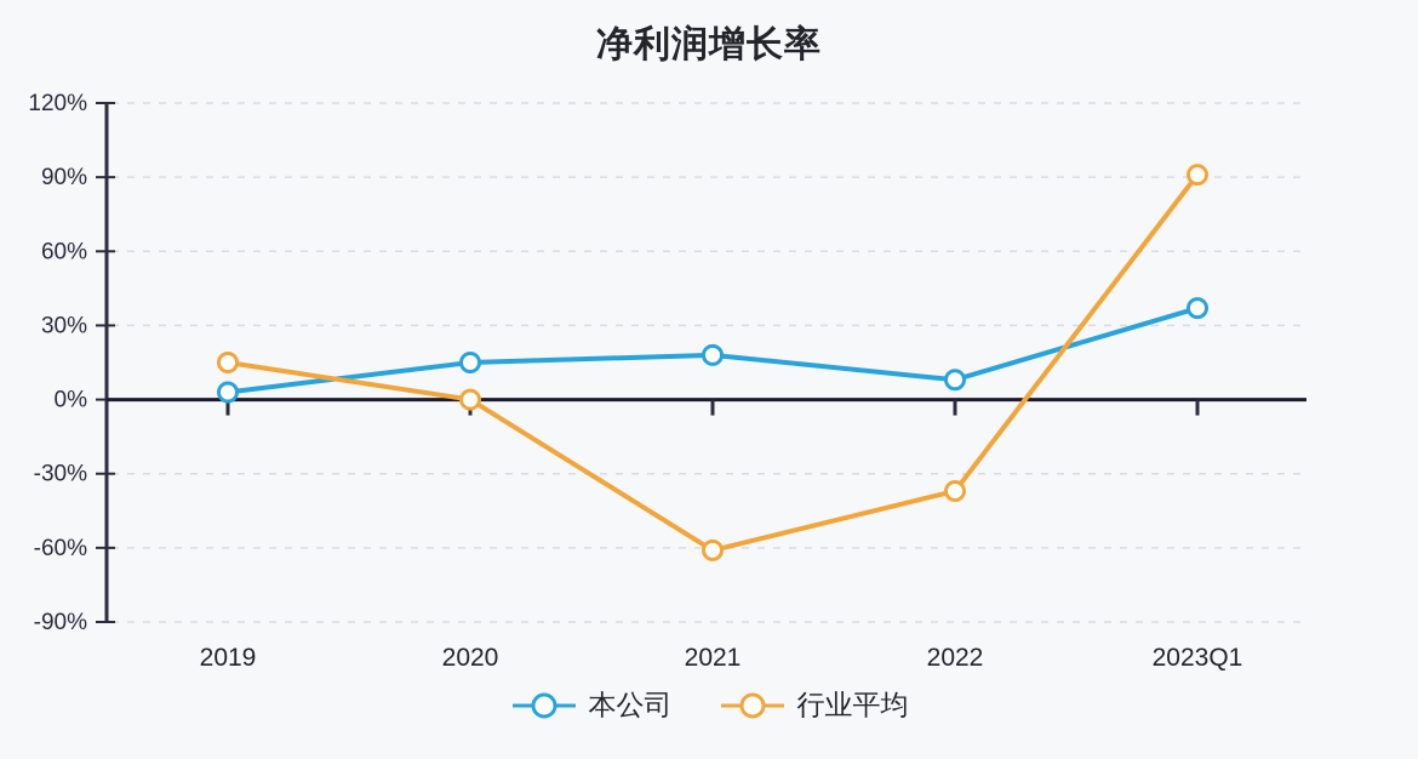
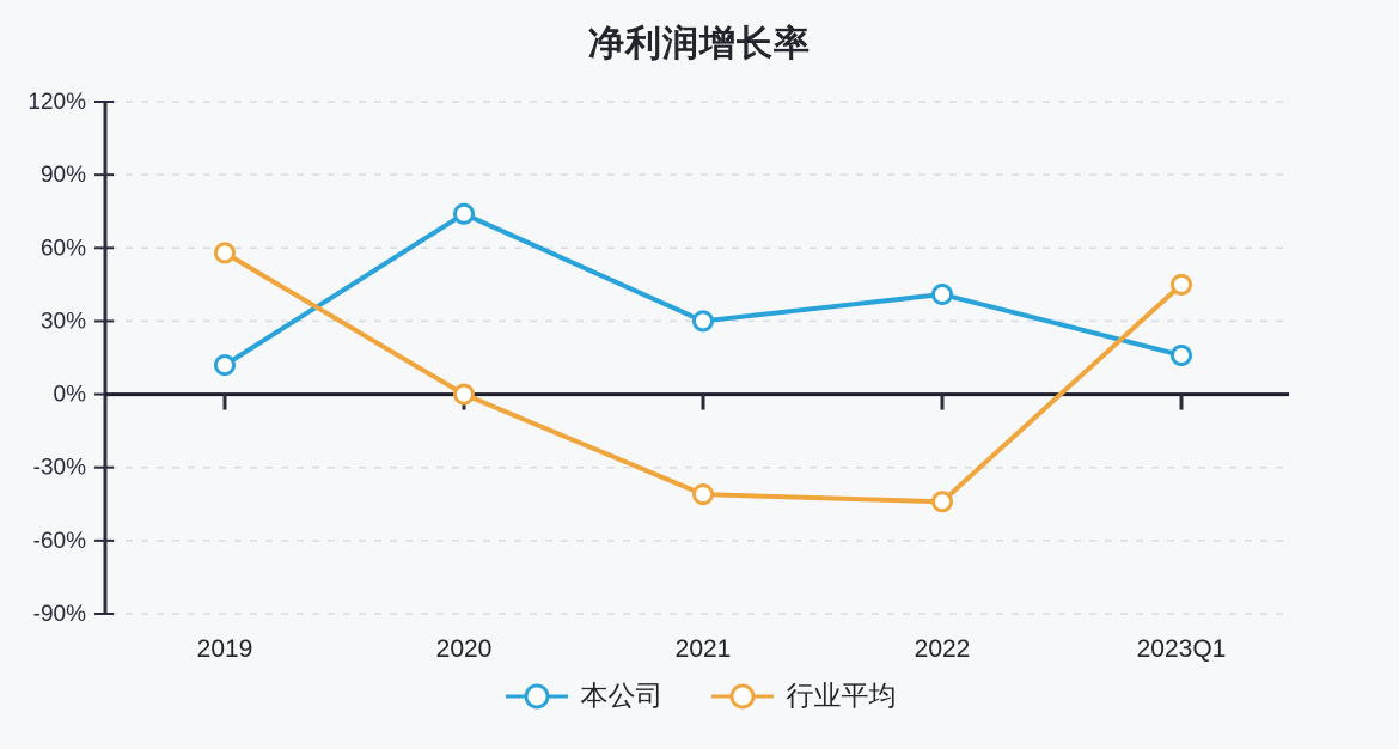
本公司/2019: 3% -> 12%
行业平均/2019: 15% -> 58%
本公司/2020: 15% -> 74%
本公司/2021: 18% -> 30%
行业平均/2021: -61% -> -41%
本公司/2022: 8% -> 41%
行业平均/2022: -37% -> -44%
本公司/2023Q1: 37% -> 16%
行业平均/2023Q1: 91% -> 45%
